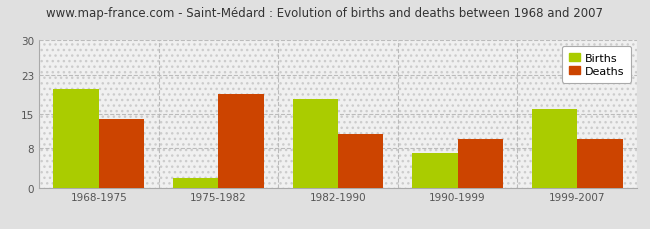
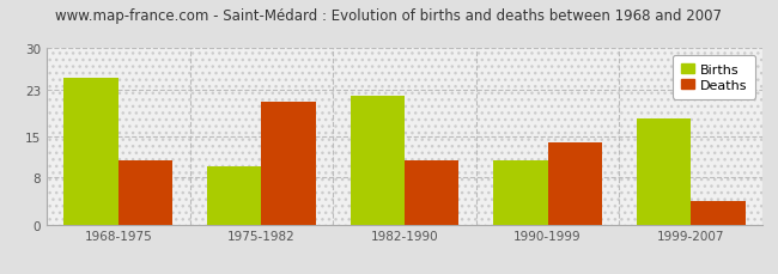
Births/1968-1975: 20 -> 25
Deaths/1968-1975: 14 -> 11
Births/1975-1982: 2 -> 10
Deaths/1975-1982: 19 -> 21
Births/1982-1990: 18 -> 22
Births/1990-1999: 7 -> 11
Deaths/1990-1999: 10 -> 14
Births/1999-2007: 16 -> 18
Deaths/1999-2007: 10 -> 4
